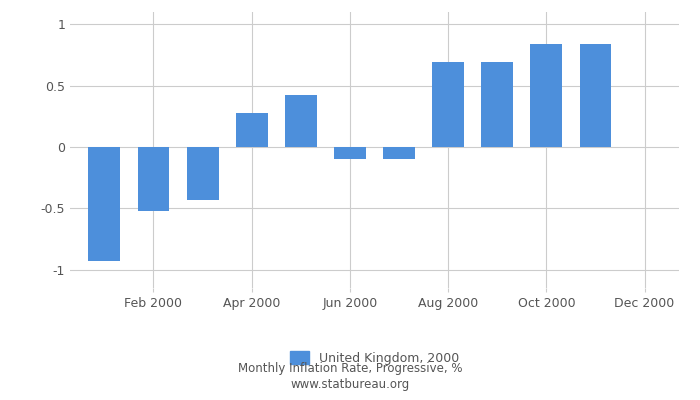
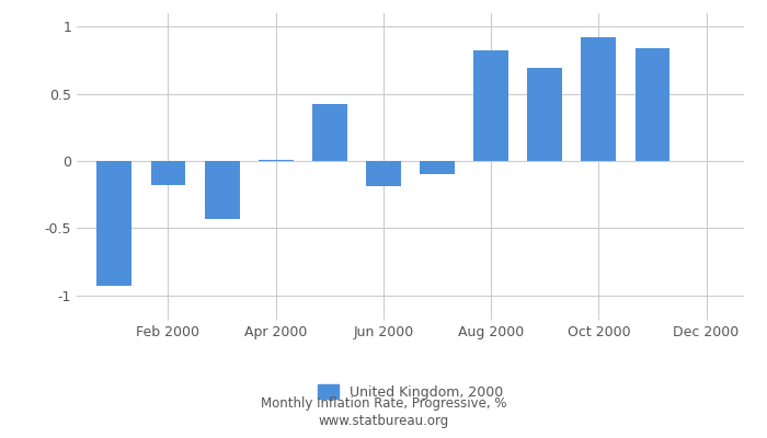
Feb 2000: -0.52 -> -0.18
Apr 2000: 0.28 -> 0.01
Jun 2000: -0.10 -> -0.19
Aug 2000: 0.69 -> 0.82
Oct 2000: 0.84 -> 0.92
